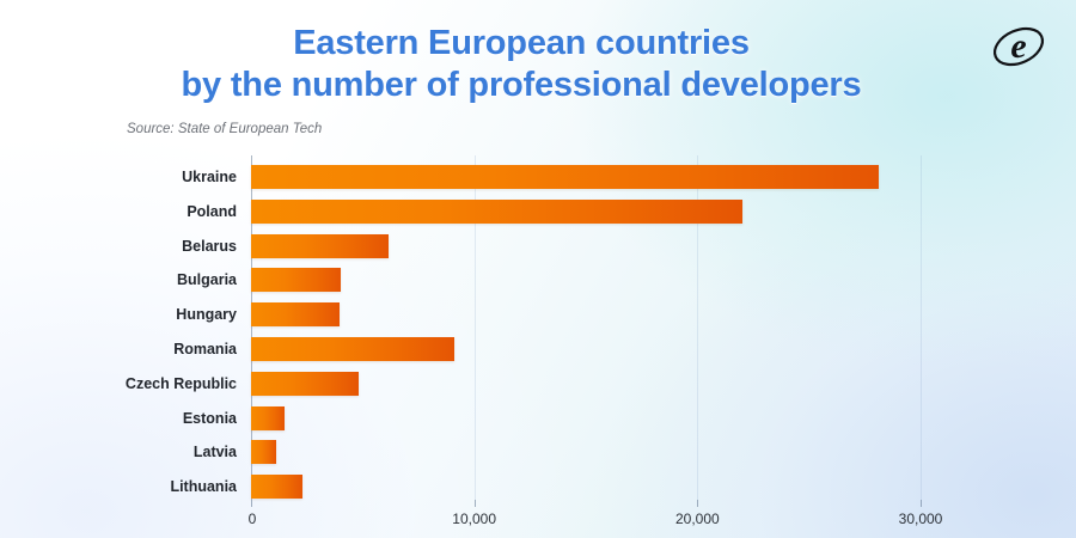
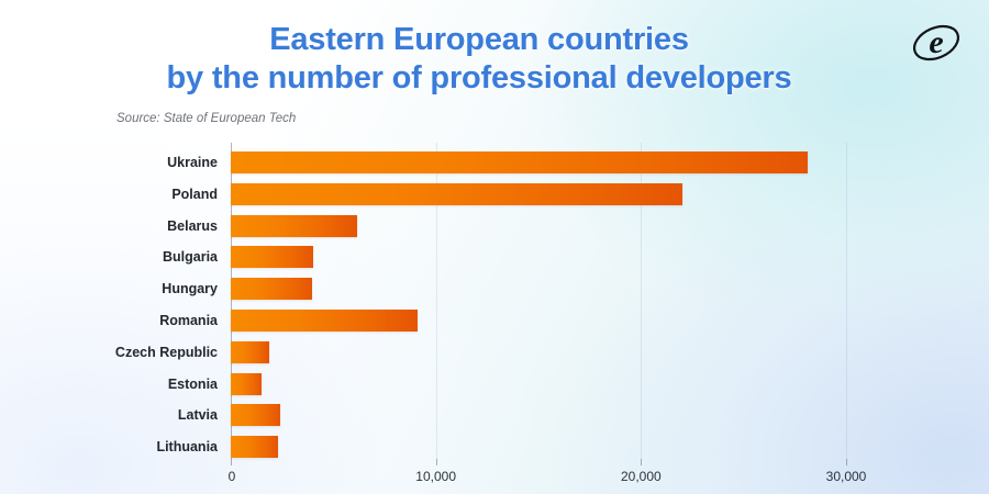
Czech Republic: 4800 -> 1900
Latvia: 1200 -> 2400
